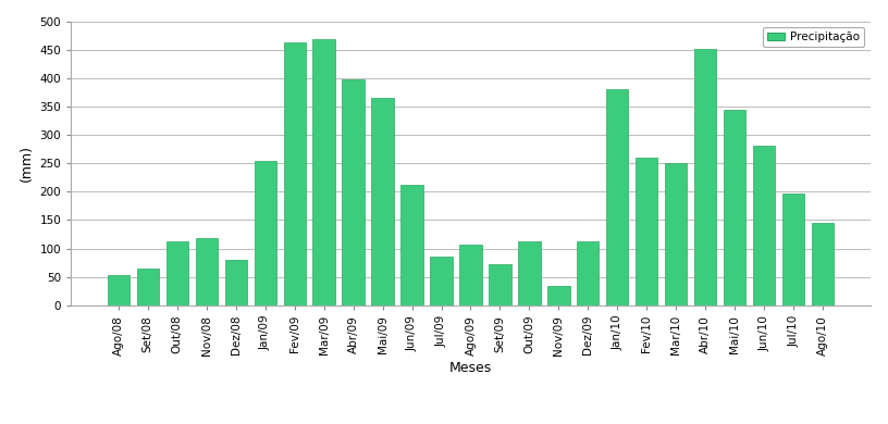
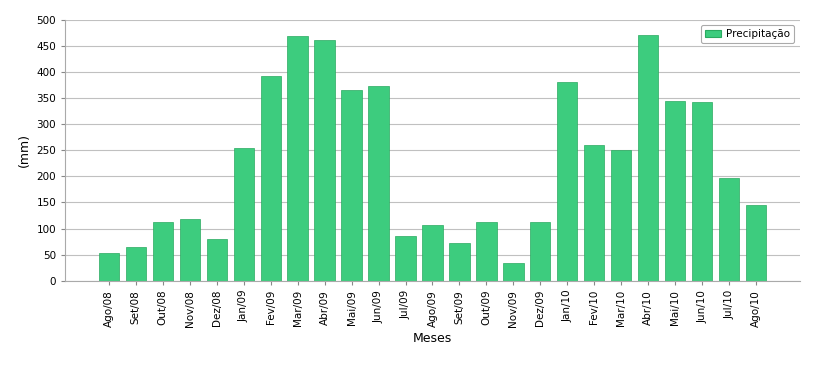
Fev/09: 462 -> 392
Abr/09: 397 -> 460
Jun/09: 212 -> 372
Abr/10: 452 -> 470
Jun/10: 280 -> 342
